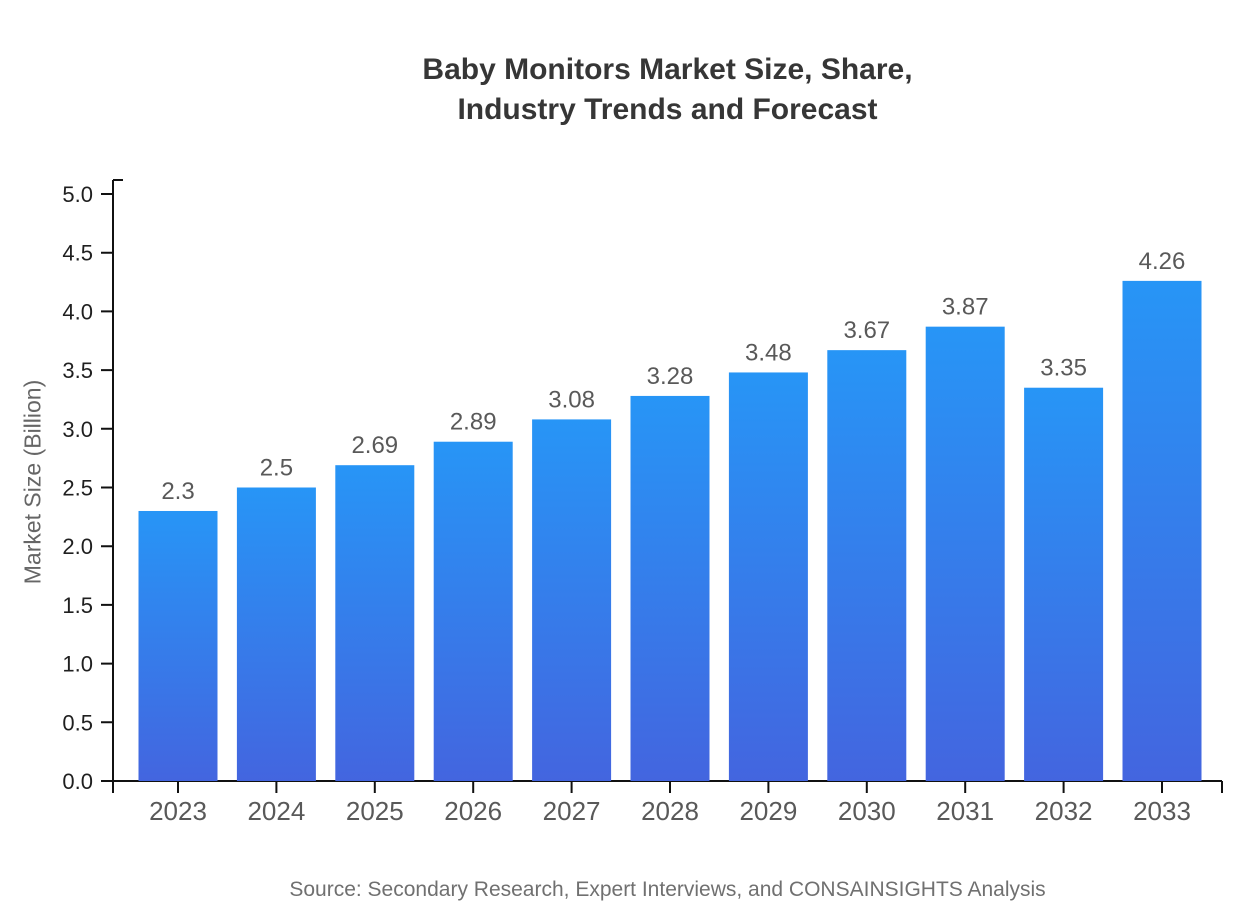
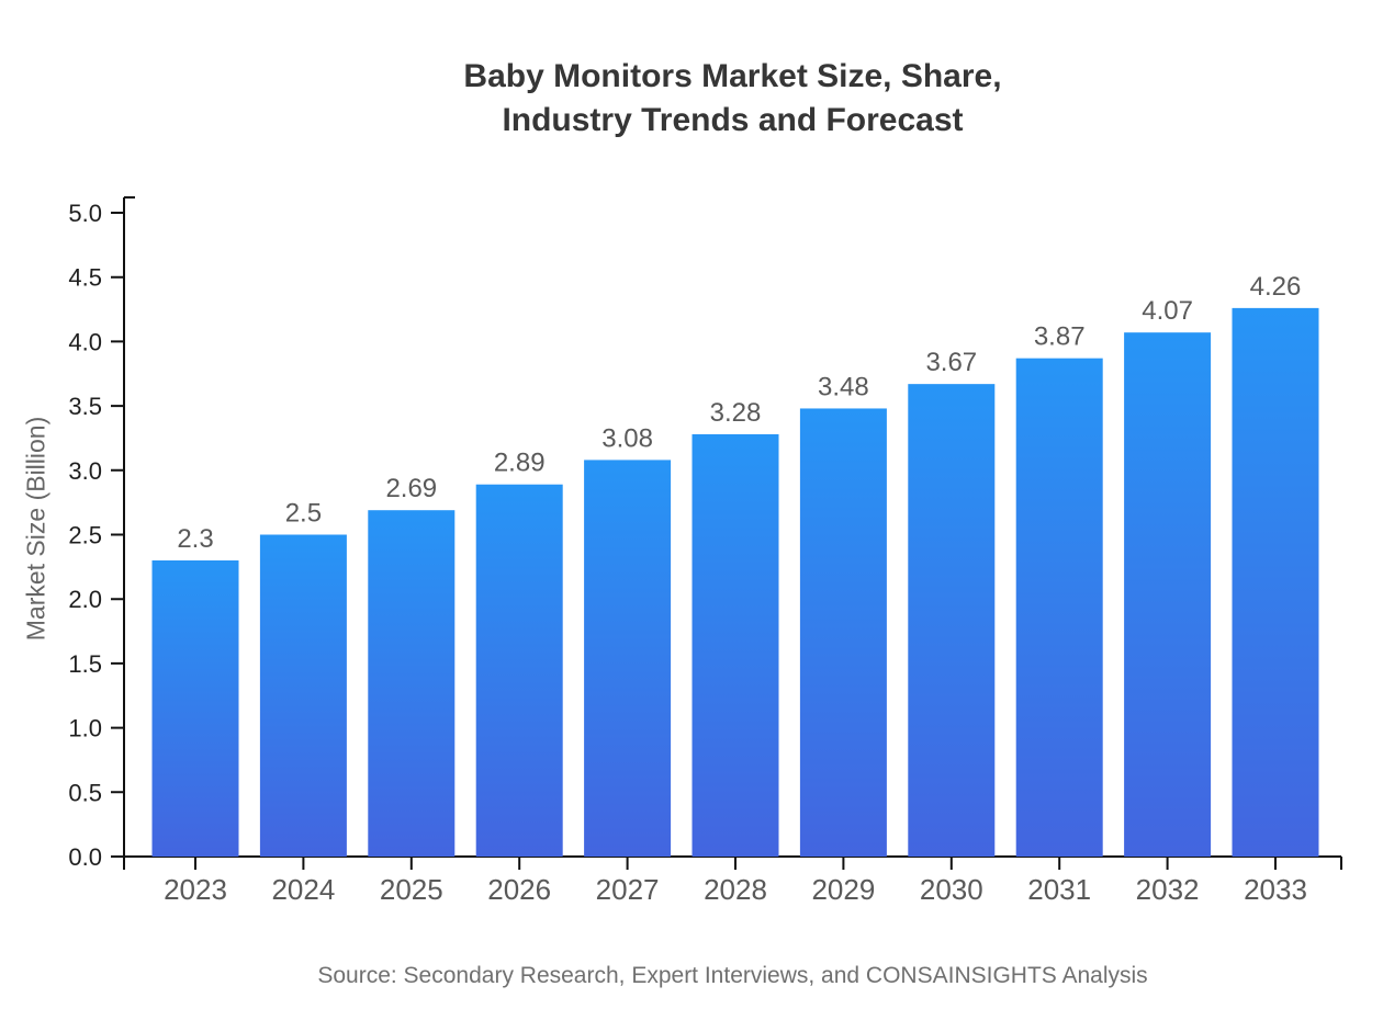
2032: 3.35 -> 4.07
